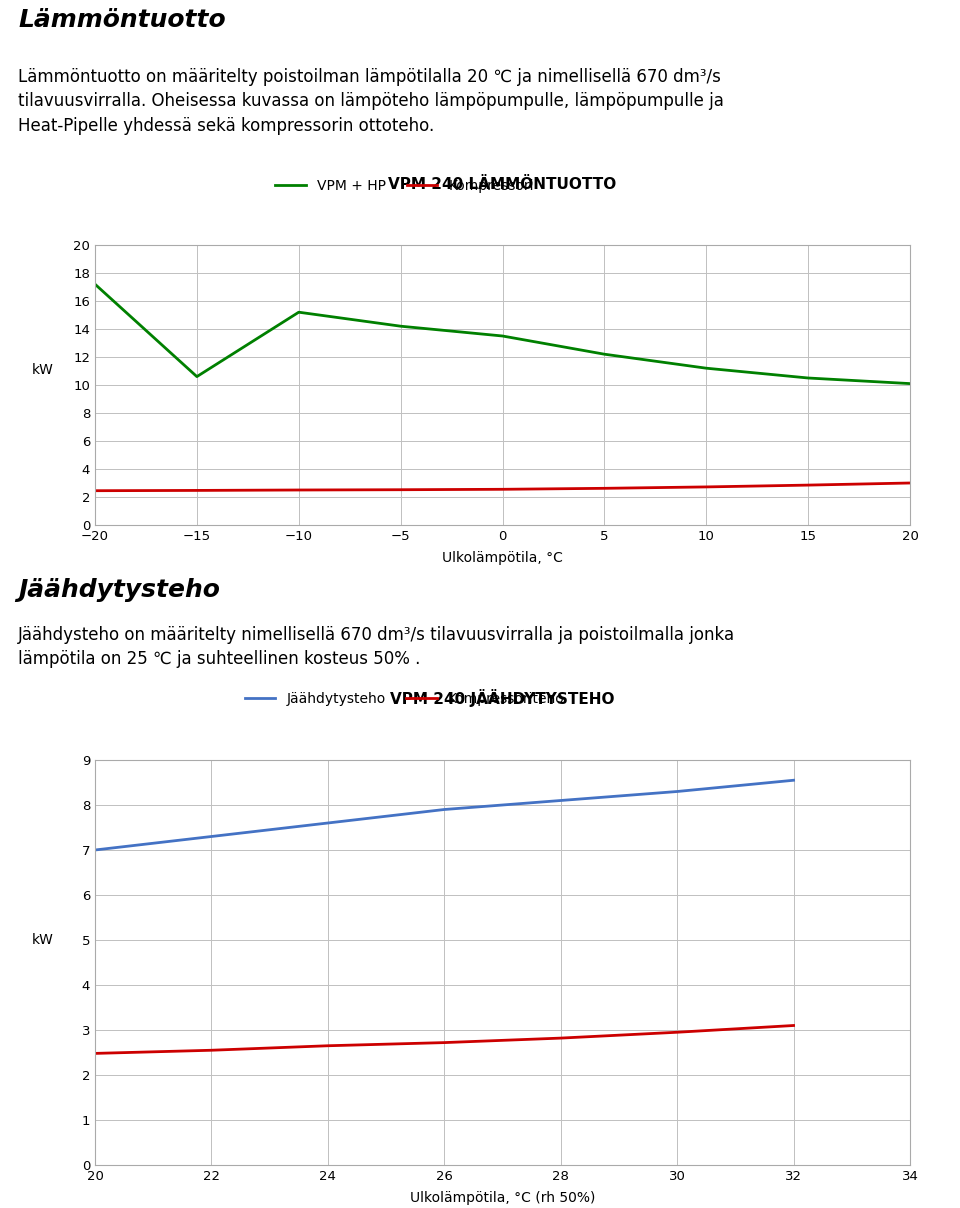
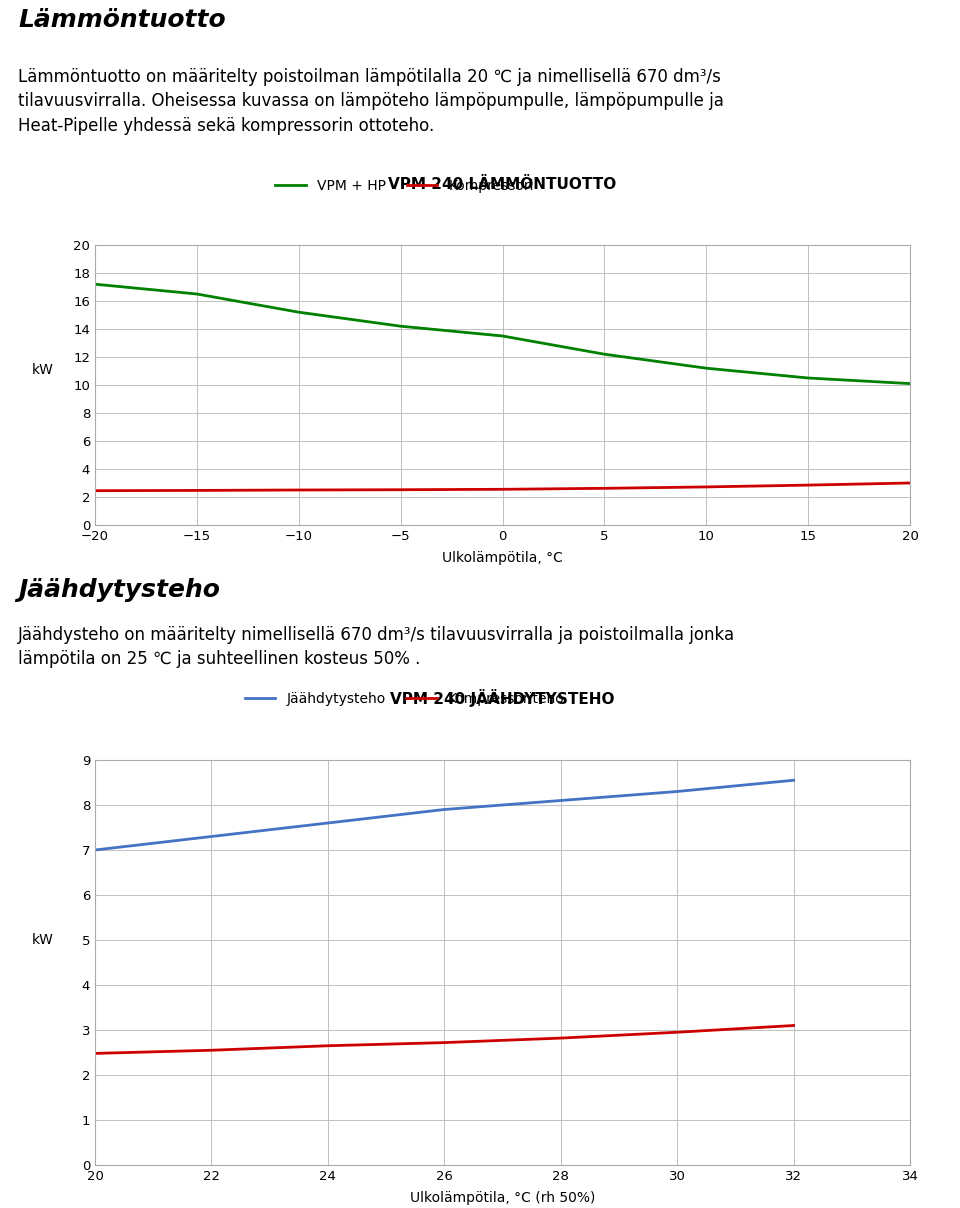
VPM + HP/−15: 10.6 -> 16.5
